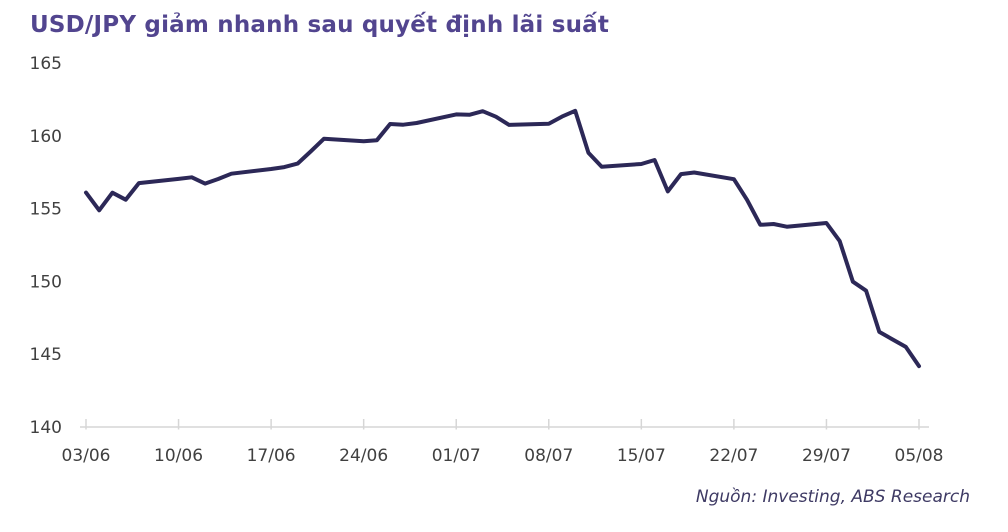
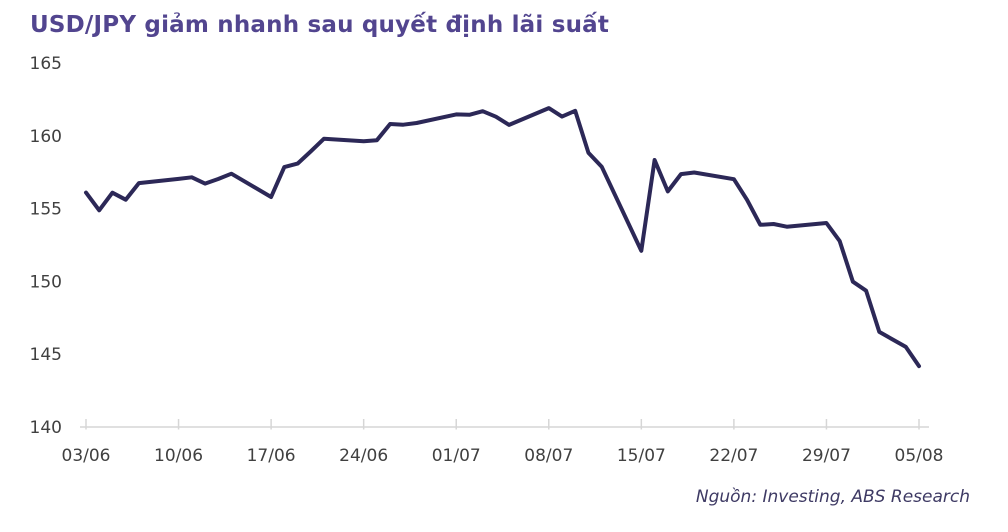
17/06: 157.7 -> 155.8
08/07: 160.8 -> 161.9
15/07: 158.1 -> 152.1
